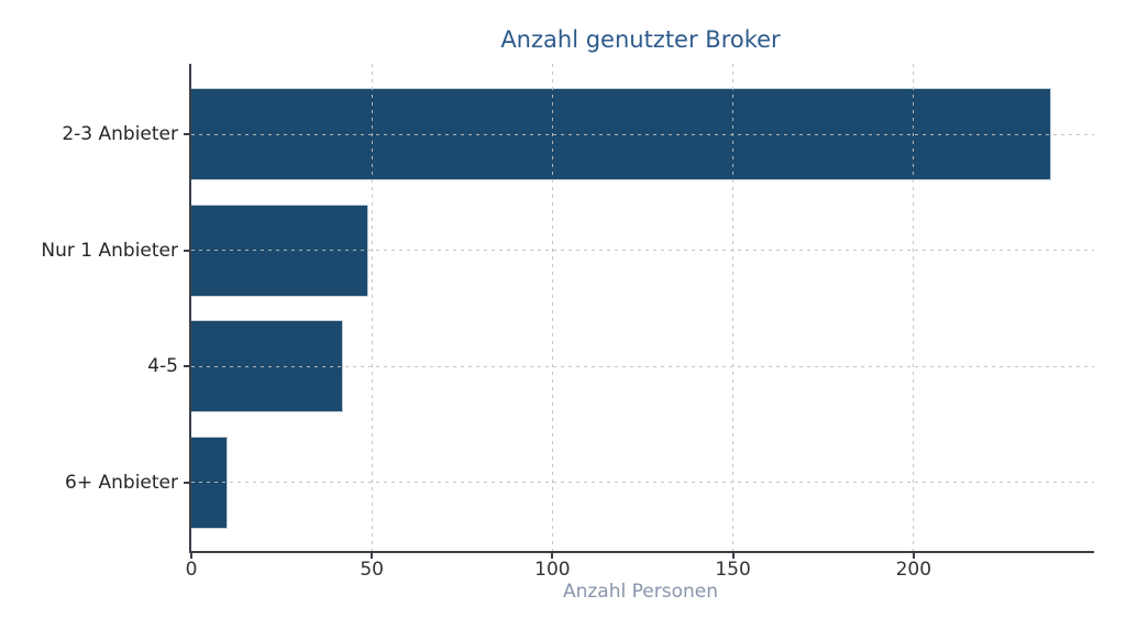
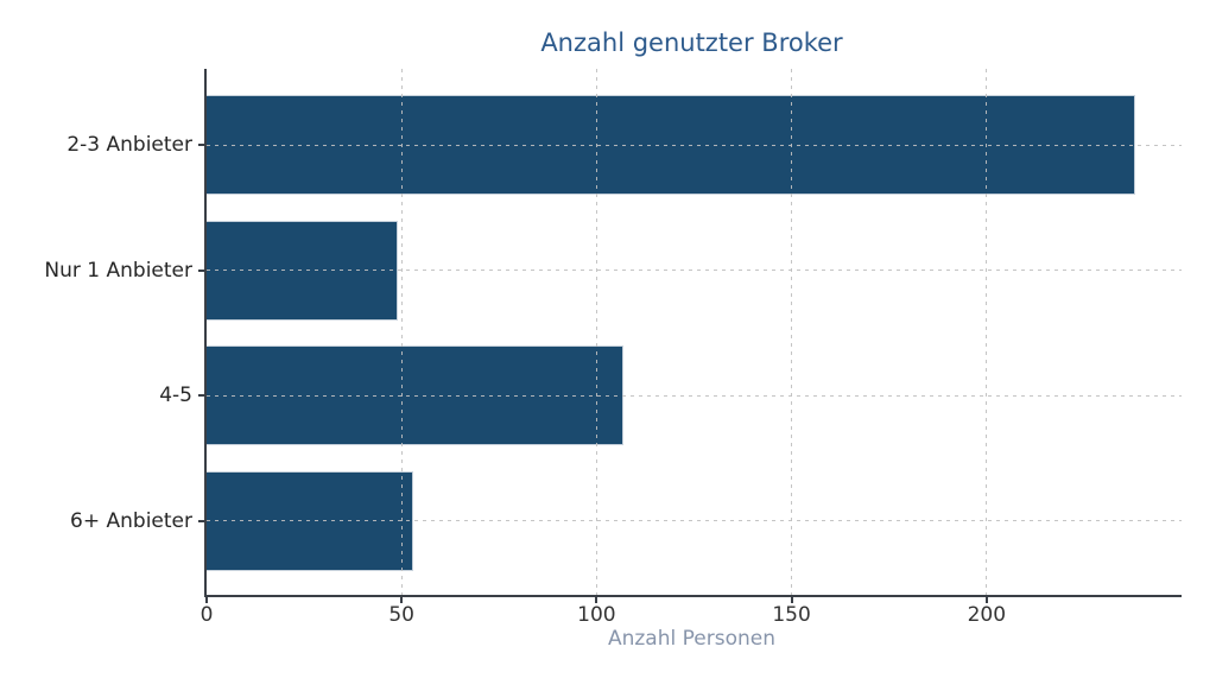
4-5: 42 -> 107
6+ Anbieter: 10 -> 53
